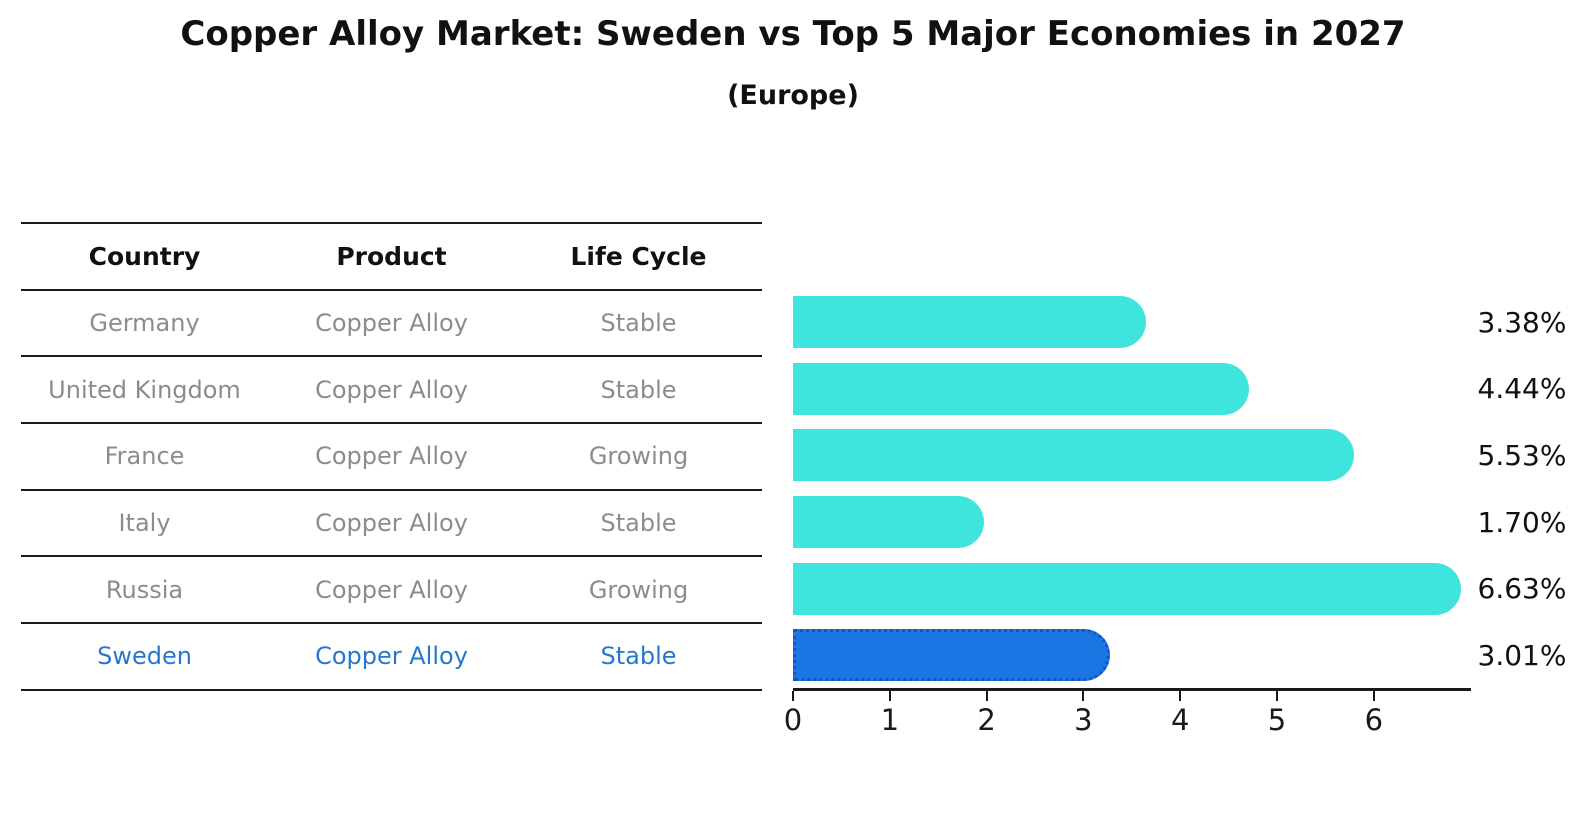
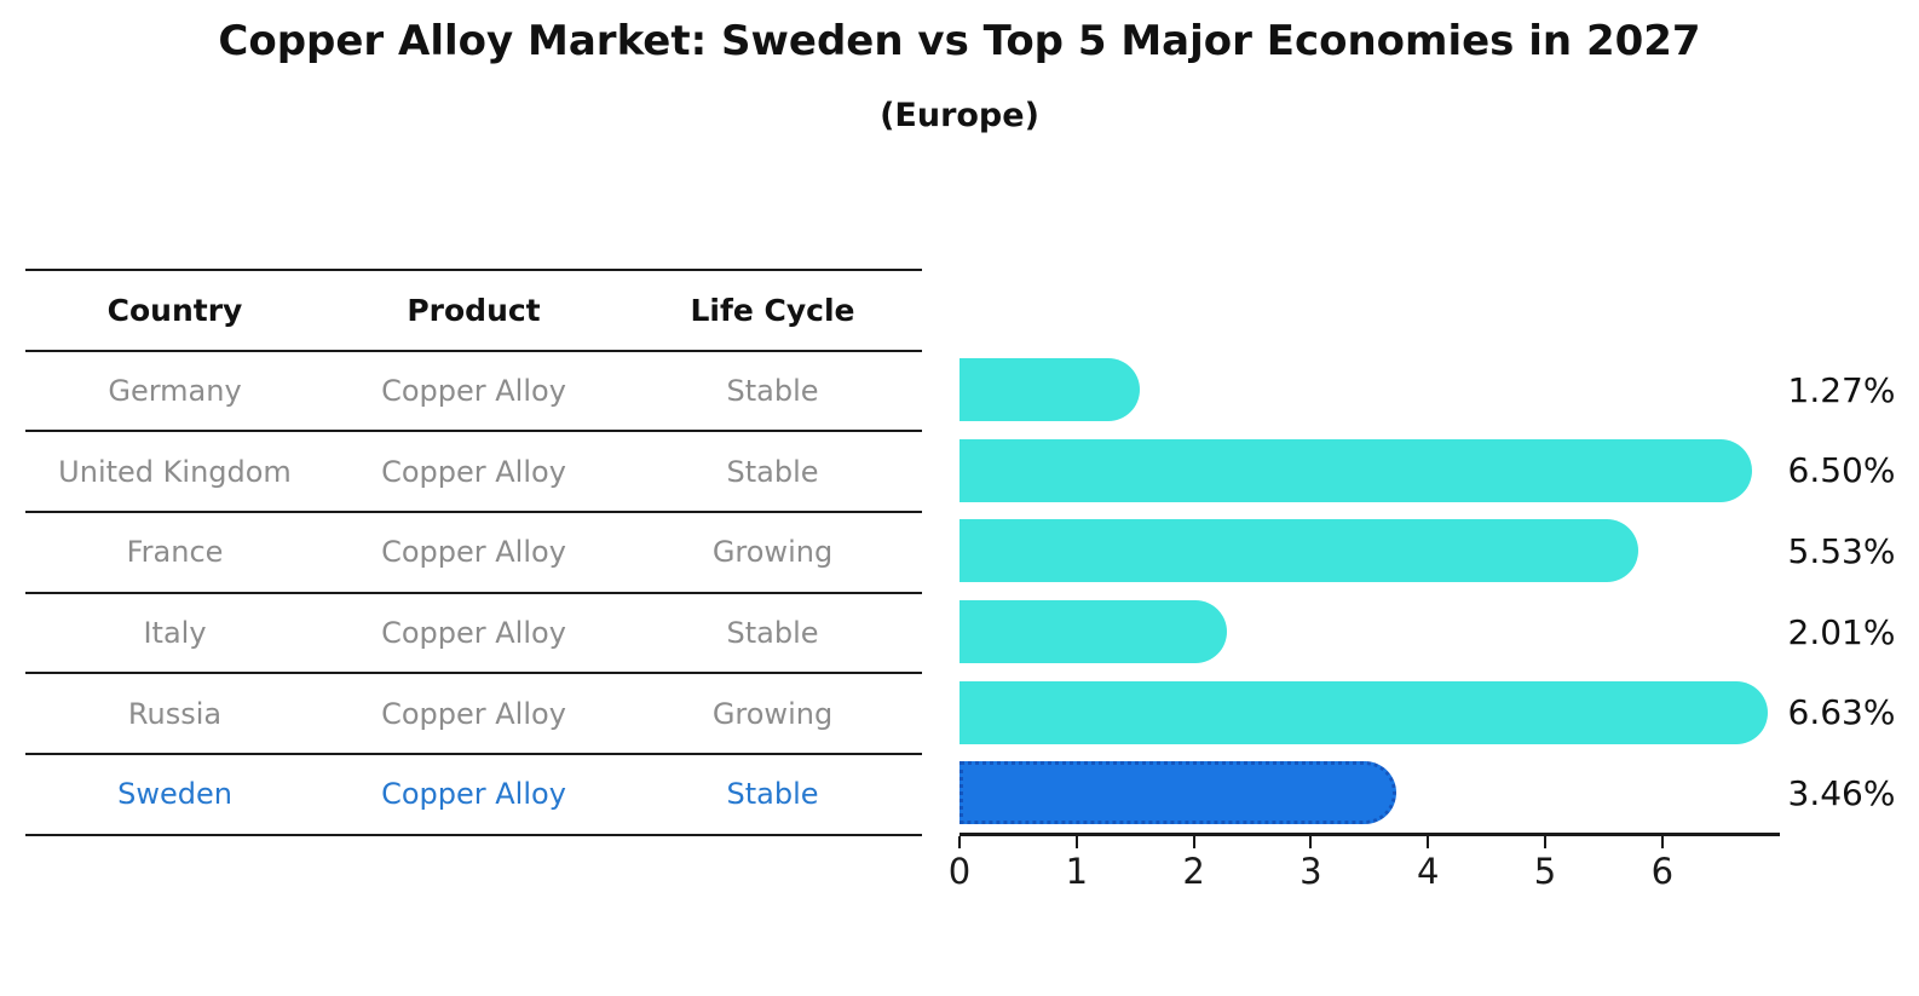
Germany: 3.38% -> 1.27%
United Kingdom: 4.44% -> 6.50%
Italy: 1.70% -> 2.01%
Sweden: 3.01% -> 3.46%
